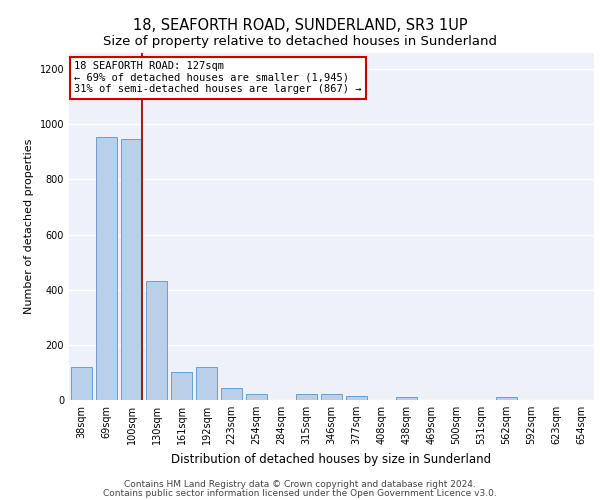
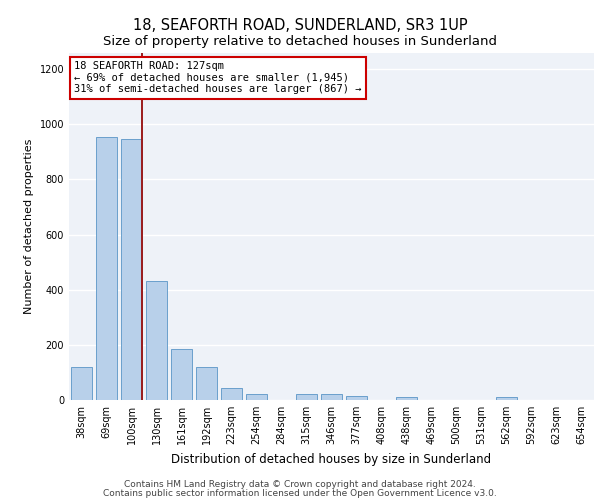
161sqm: 100 -> 185
